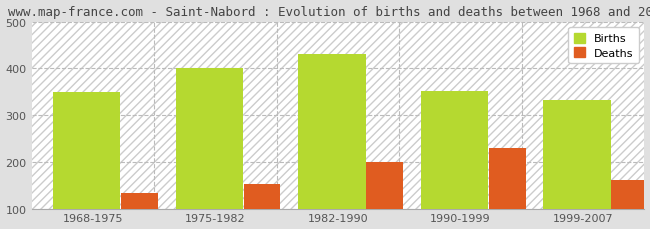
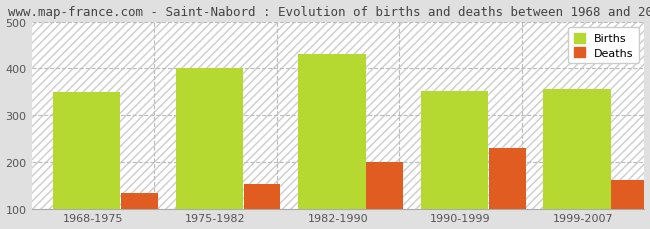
Births/1999-2007: 333 -> 355
